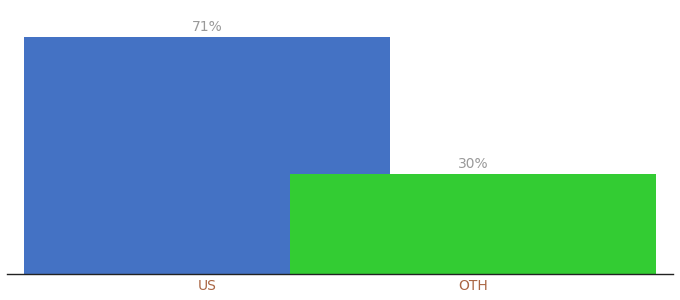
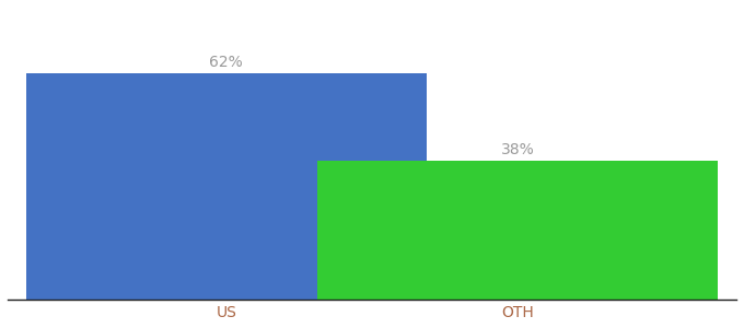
US: 71% -> 62%
OTH: 30% -> 38%
